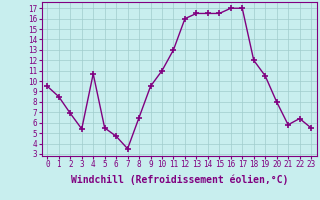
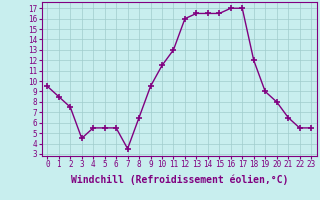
2: 6.9 -> 7.5
3: 5.4 -> 4.5
4: 10.7 -> 5.5
6: 4.7 -> 5.5
10: 11.0 -> 11.5
19: 10.5 -> 9.0
21: 5.8 -> 6.5
22: 6.4 -> 5.5
